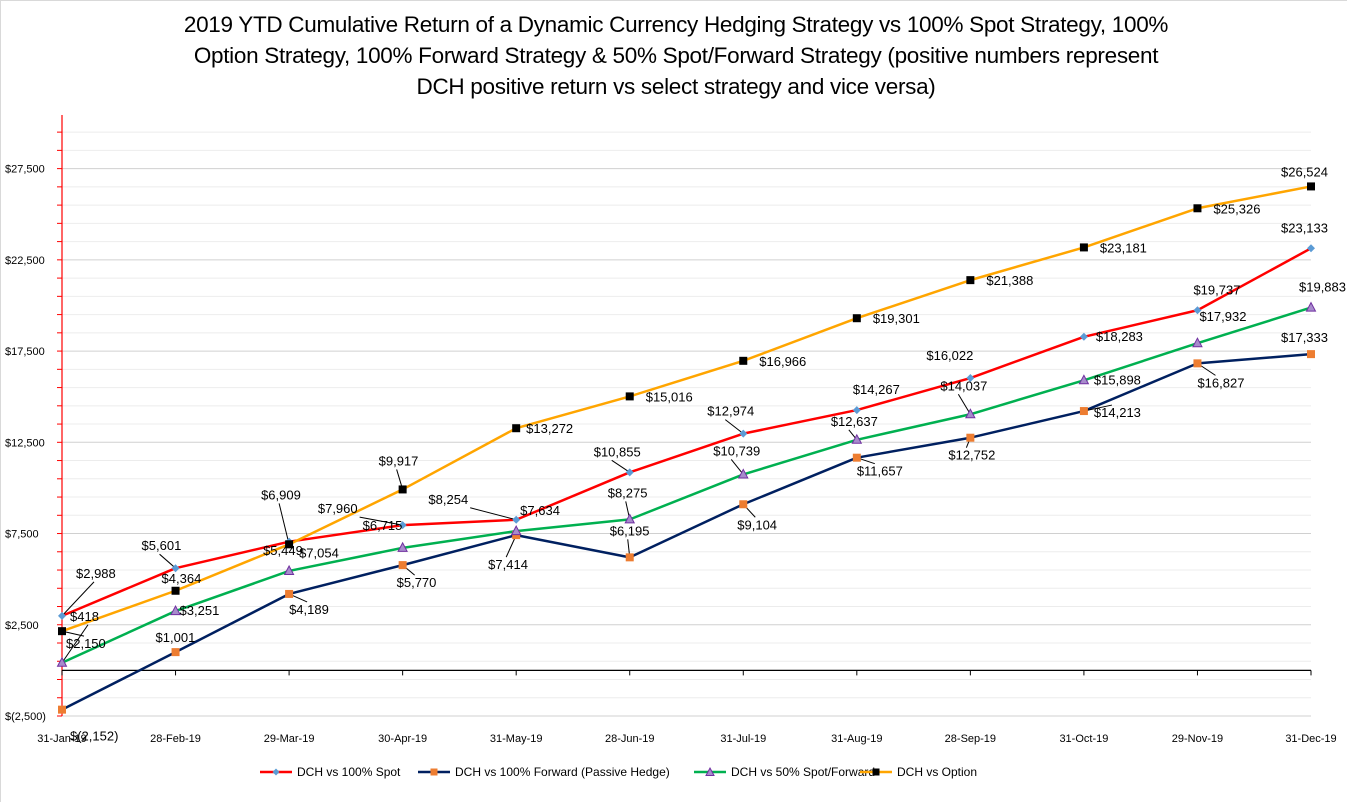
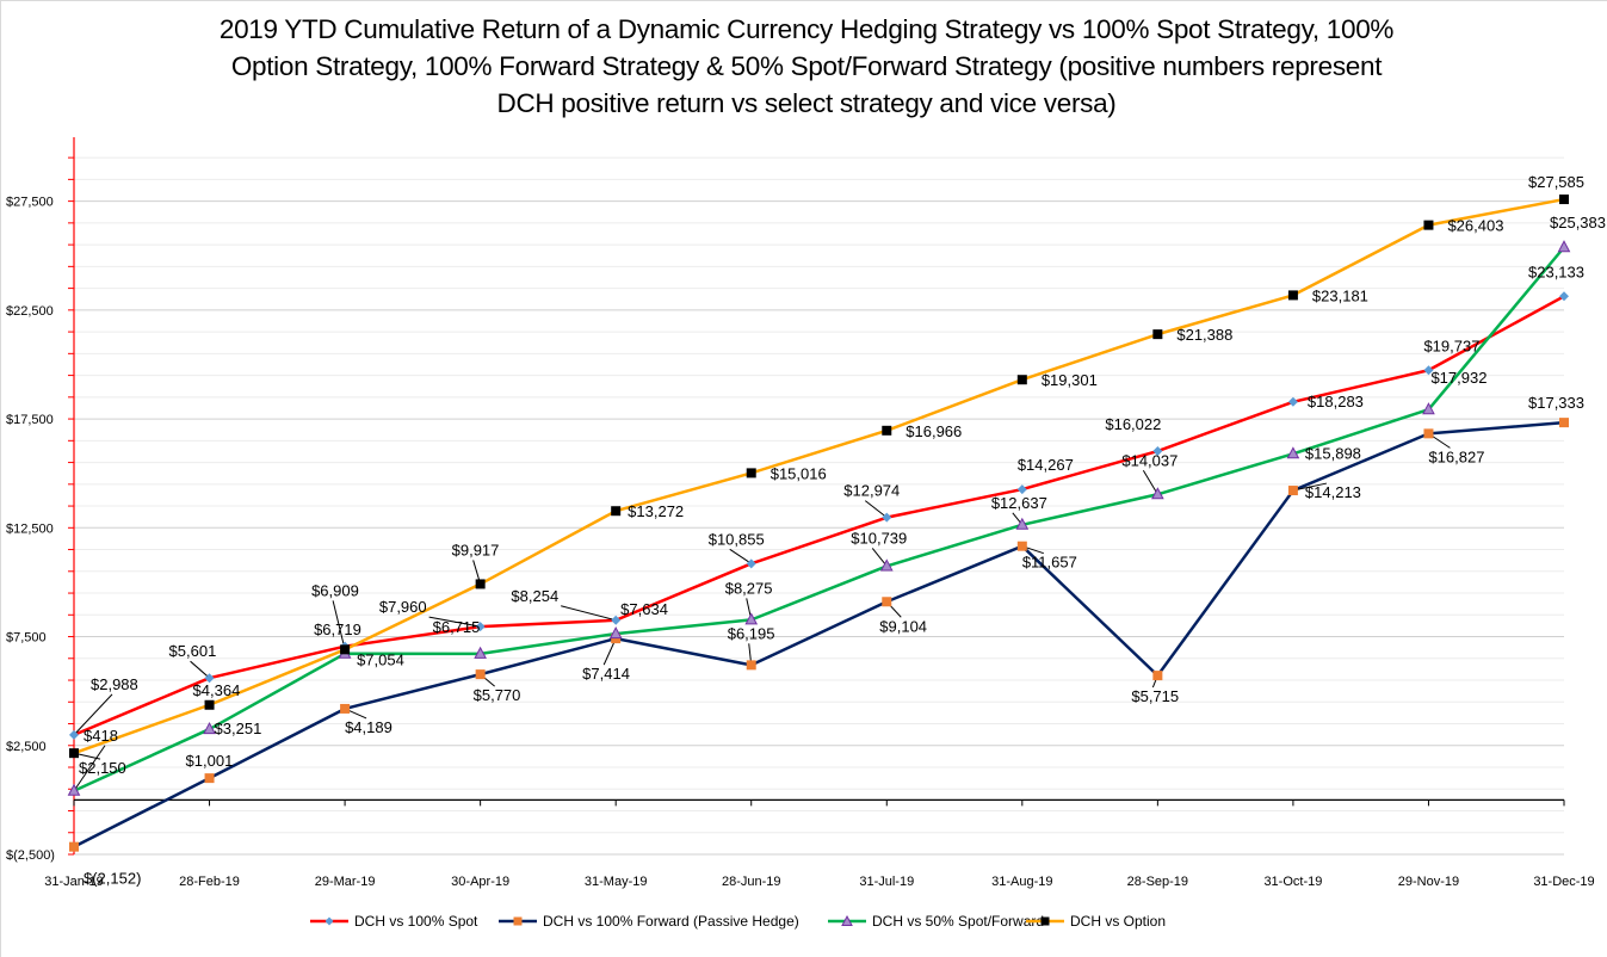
DCH vs 50% Spot/Forward/29-Mar-19: $5,449 -> $6,719
DCH vs 100% Forward (Passive Hedge)/28-Sep-19: $12,752 -> $5,715
DCH vs Option/29-Nov-19: $25,326 -> $26,403
DCH vs 50% Spot/Forward/31-Dec-19: $19,883 -> $25,383
DCH vs Option/31-Dec-19: $26,524 -> $27,585
